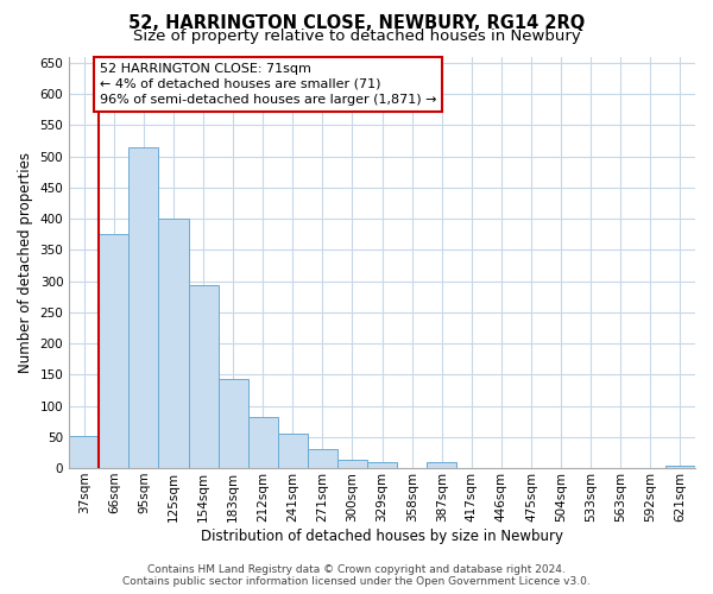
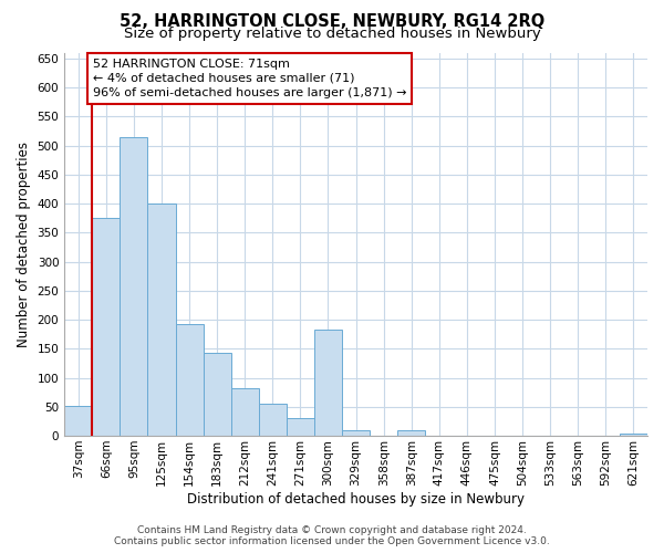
154sqm: 293 -> 192
300sqm: 14 -> 182
